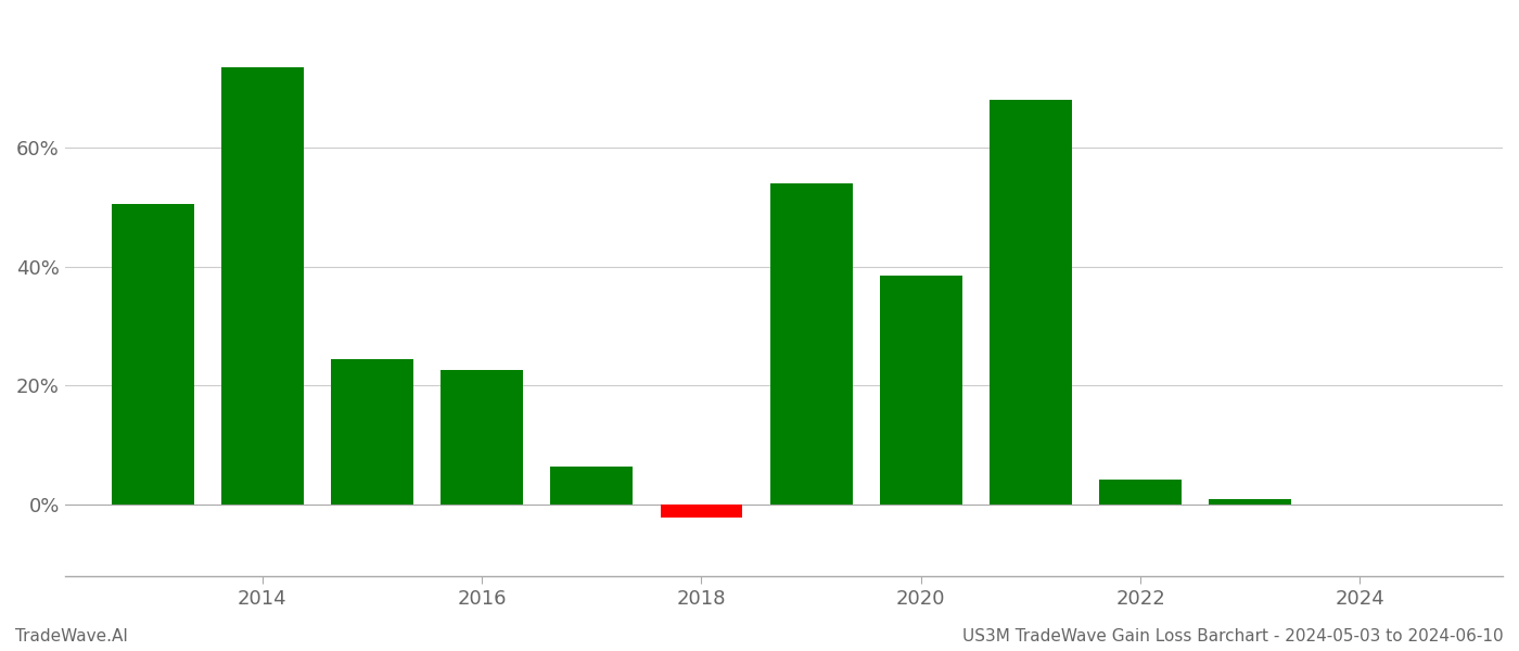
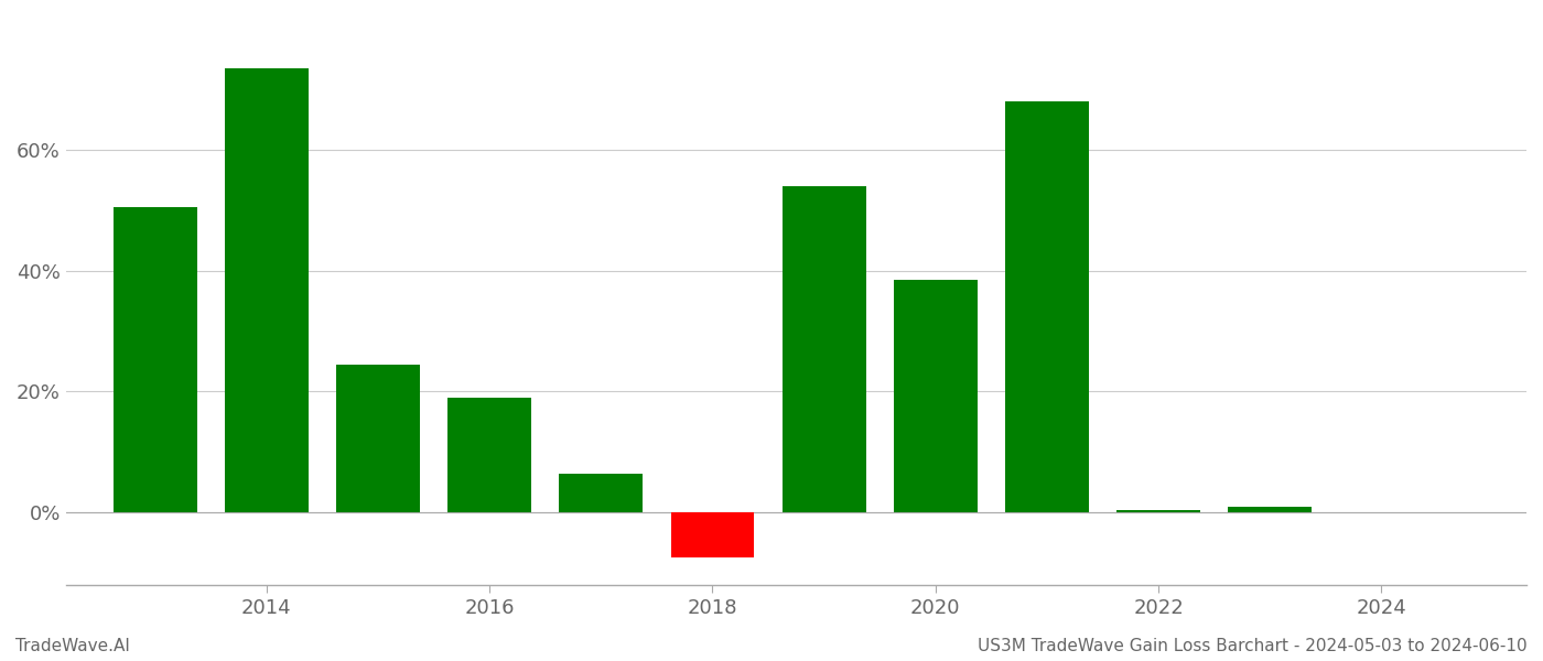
2016: 22.6% -> 19.0%
2018: -2.2% -> -7.5%
2022: 4.2% -> 0.5%
